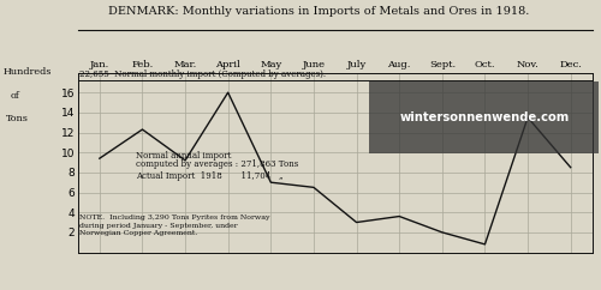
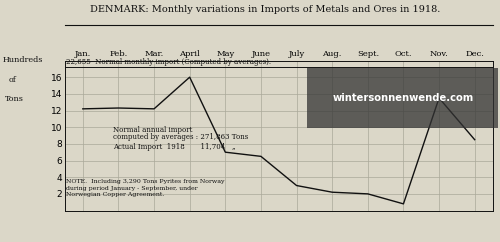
Jan.: 9.4 -> 12.2
Mar.: 9.2 -> 12.2
Aug.: 3.6 -> 2.2
